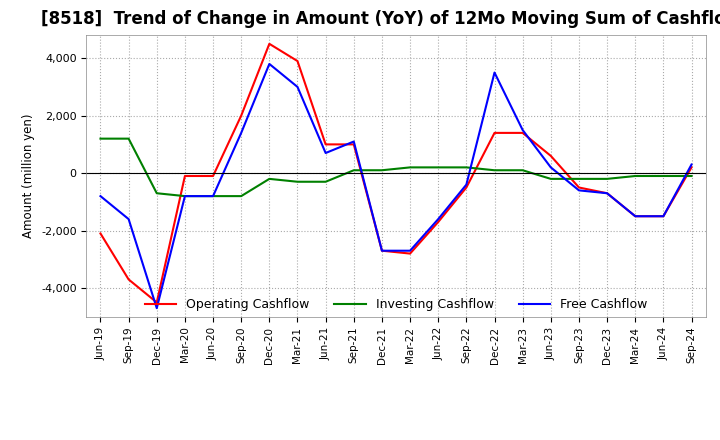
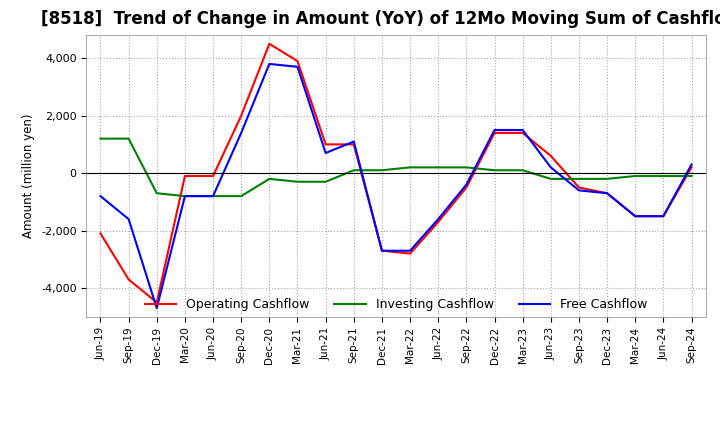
Free Cashflow/Mar-21: 3,000 -> 3,700
Free Cashflow/Dec-22: 3,500 -> 1,500
